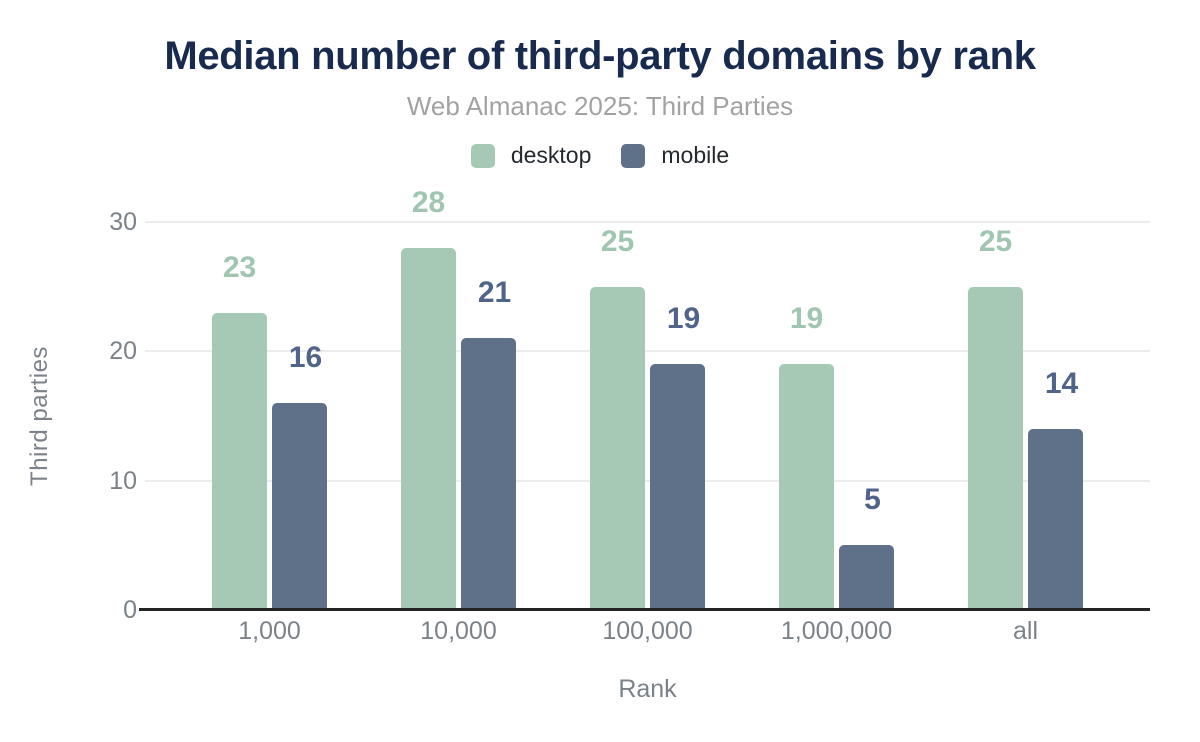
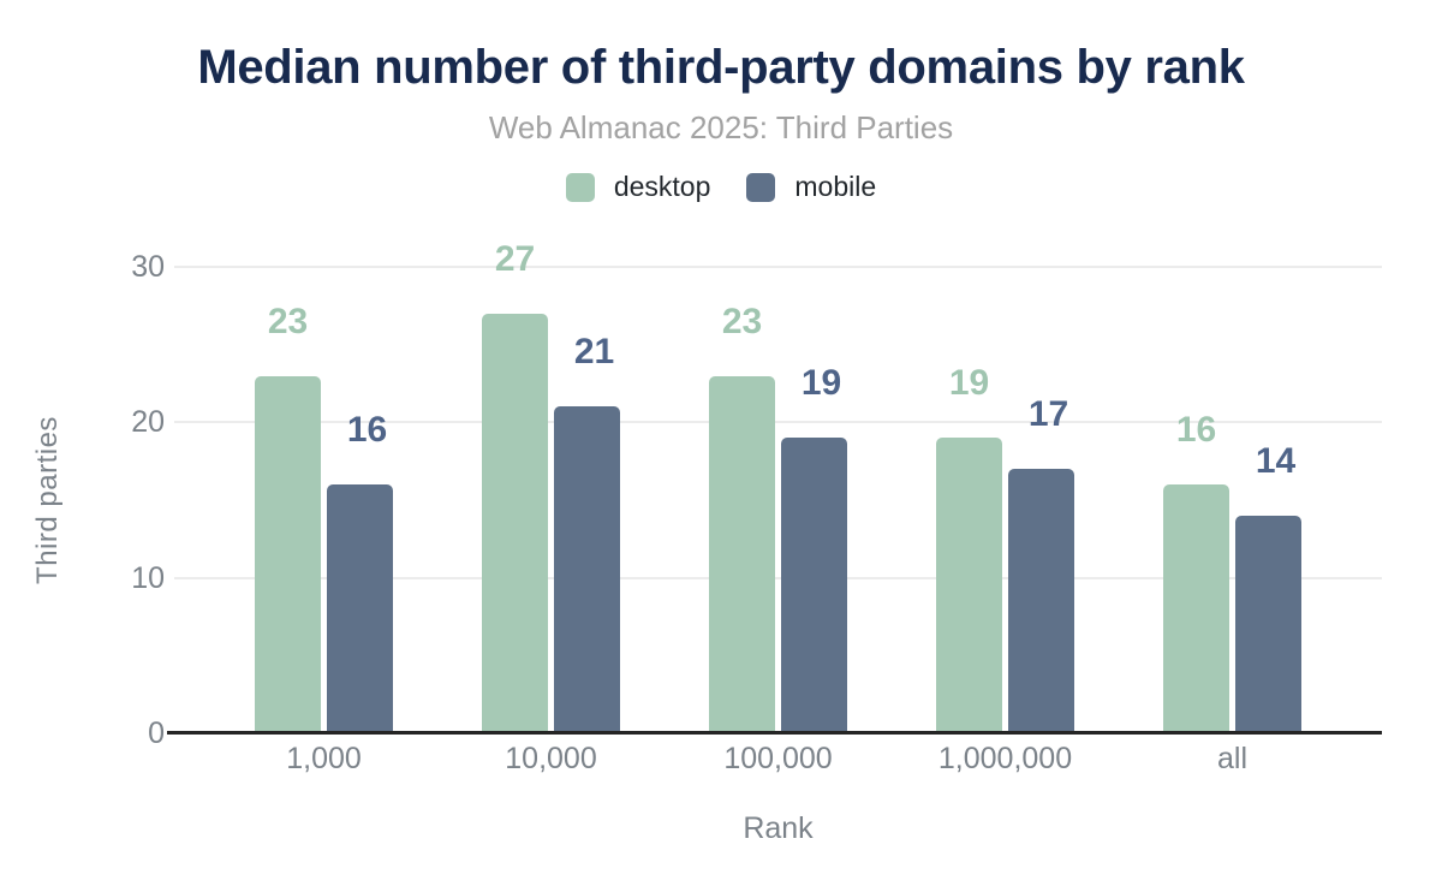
desktop/10,000: 28 -> 27
desktop/100,000: 25 -> 23
mobile/1,000,000: 5 -> 17
desktop/all: 25 -> 16
